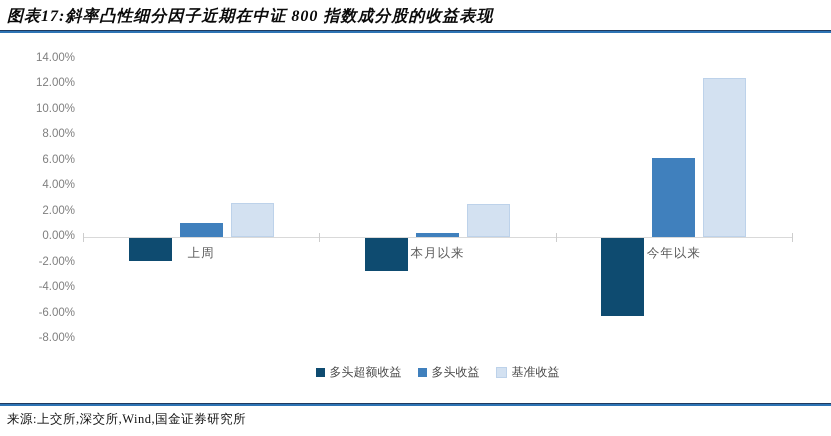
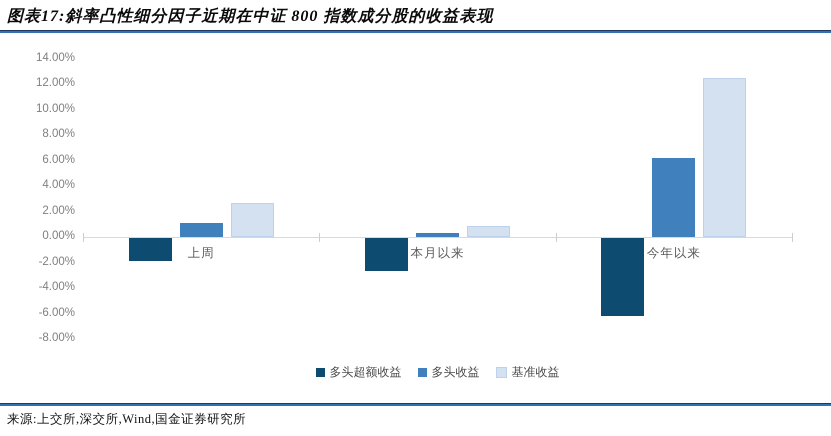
基准收益/本月以来: 2.6% -> 0.9%
